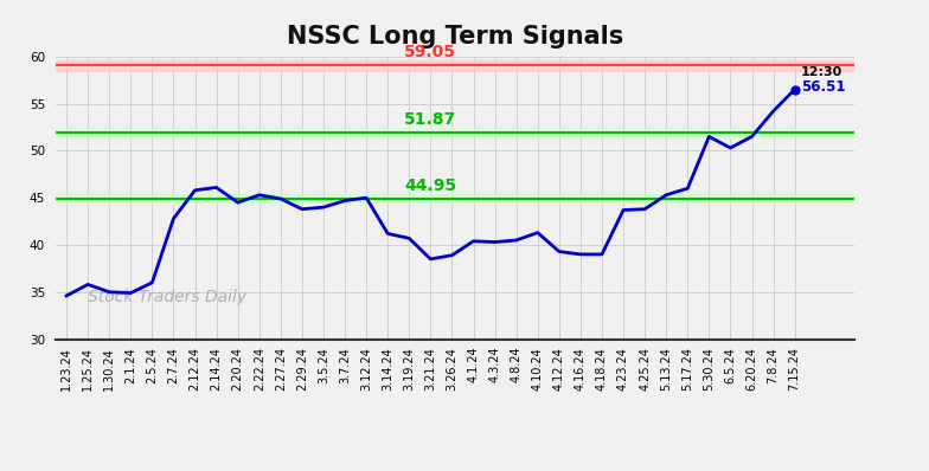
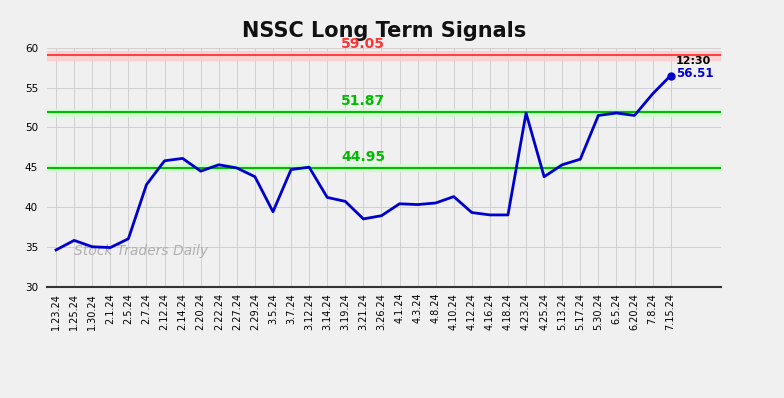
3.5.24: 44.0 -> 39.4
4.23.24: 43.7 -> 51.8
6.5.24: 50.3 -> 51.8
